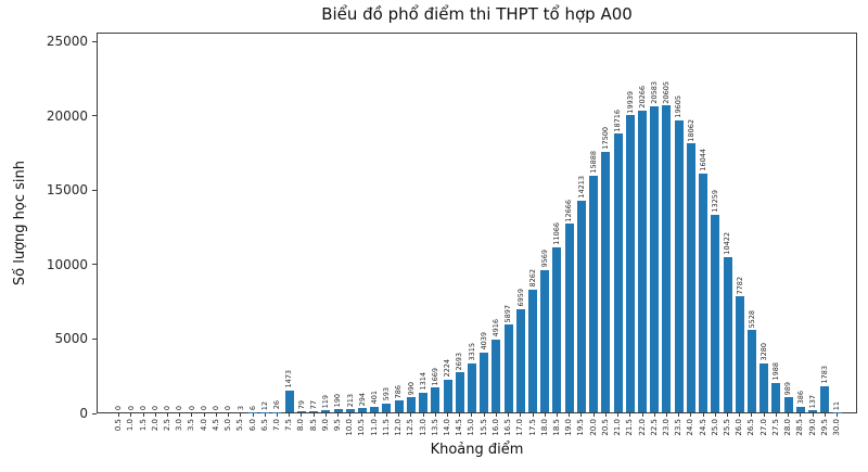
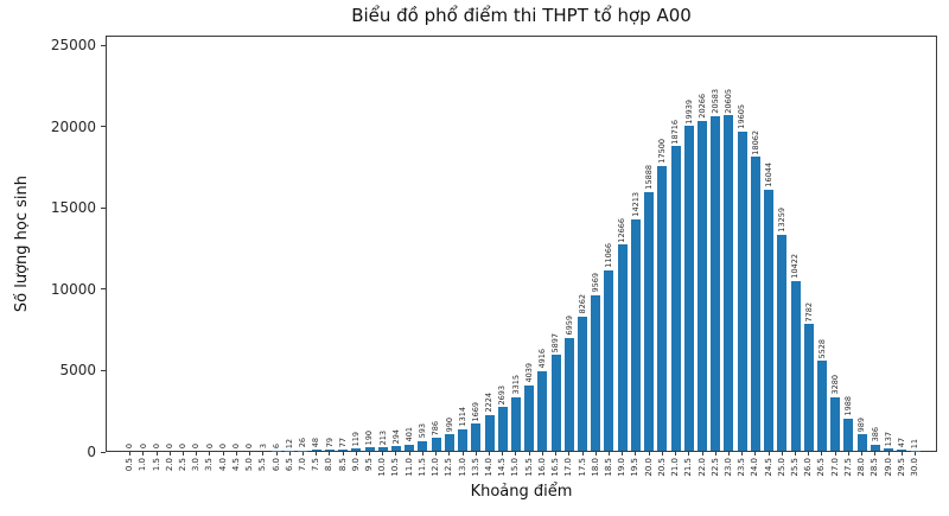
7.5: 1473 -> 48
29.5: 1783 -> 47
